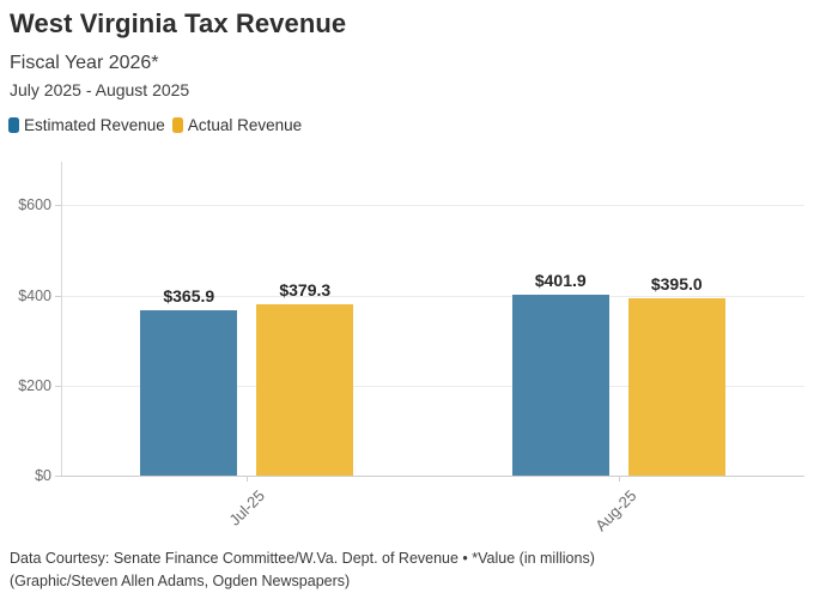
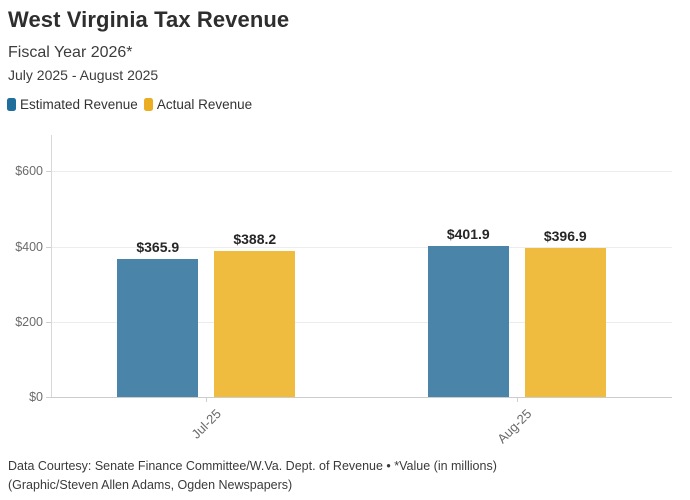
Actual Revenue/Jul-25: $379.3 -> $388.2
Actual Revenue/Aug-25: $395.0 -> $396.9
